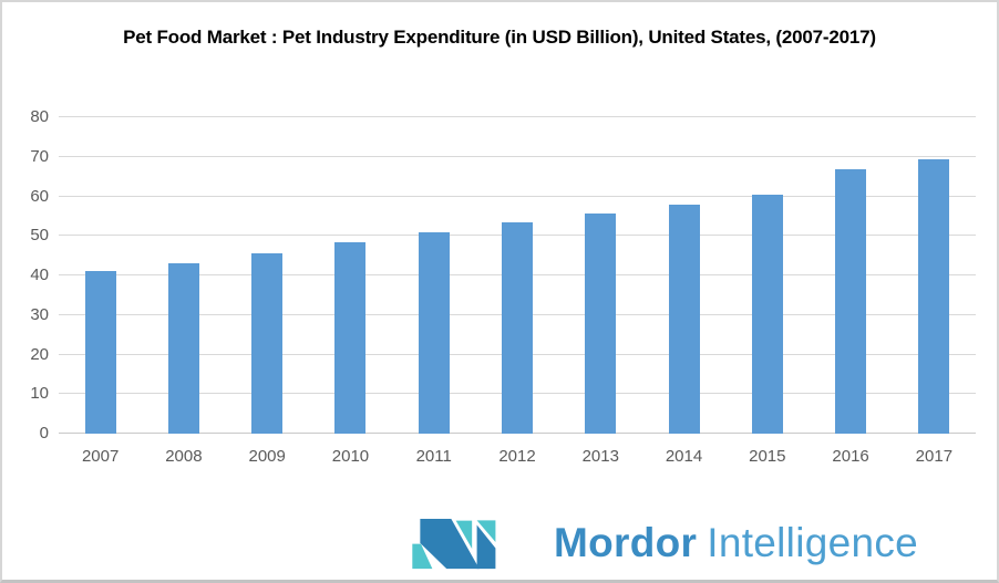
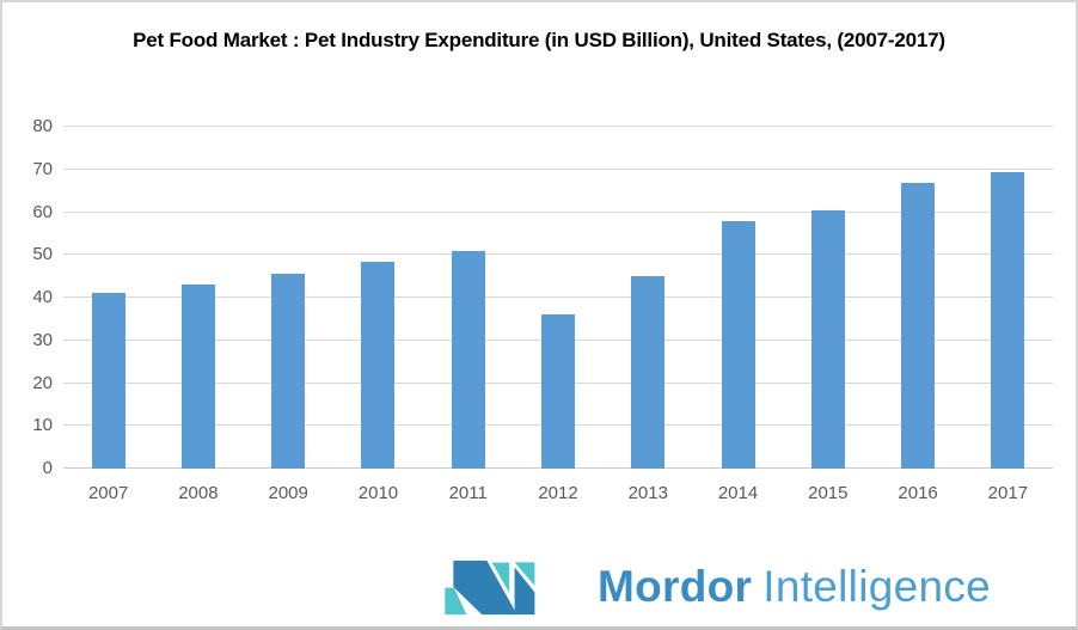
2012: 53 -> 36
2013: 56 -> 45
